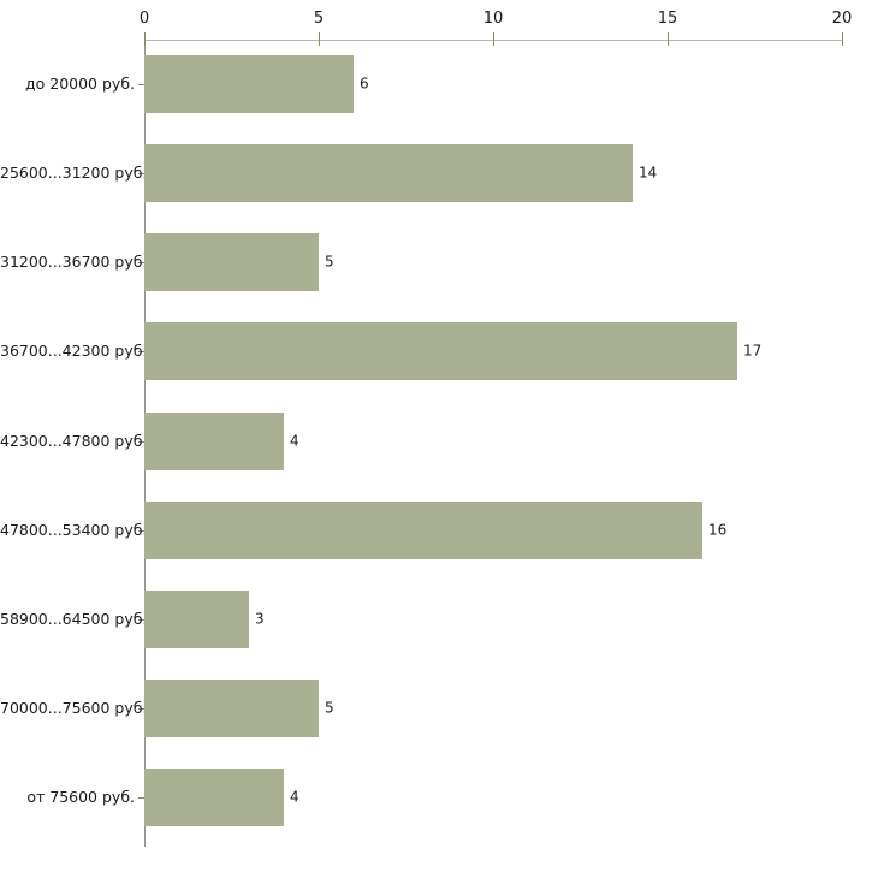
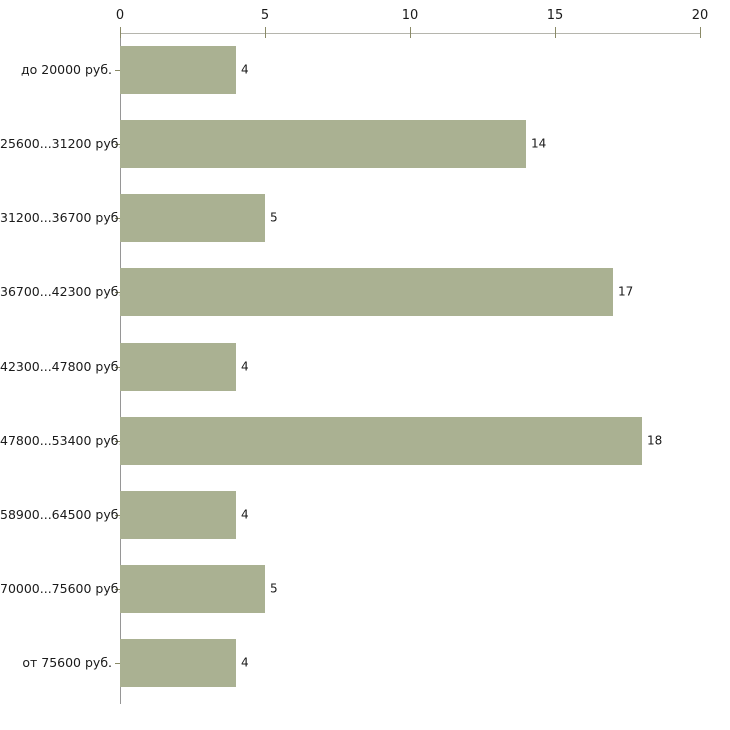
до 20000 руб.: 6 -> 4
47800...53400 руб.: 16 -> 18
58900...64500 руб.: 3 -> 4
